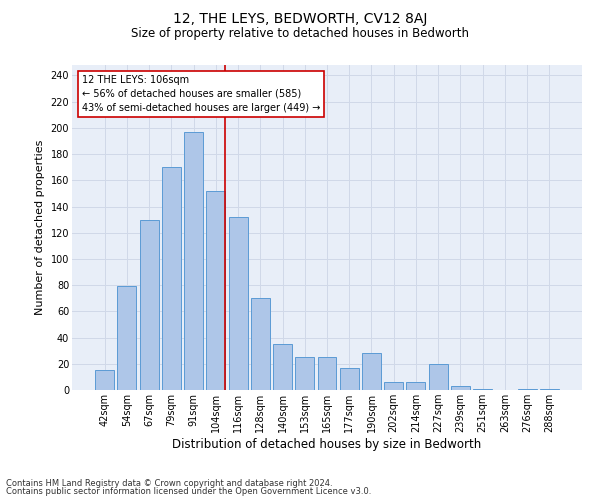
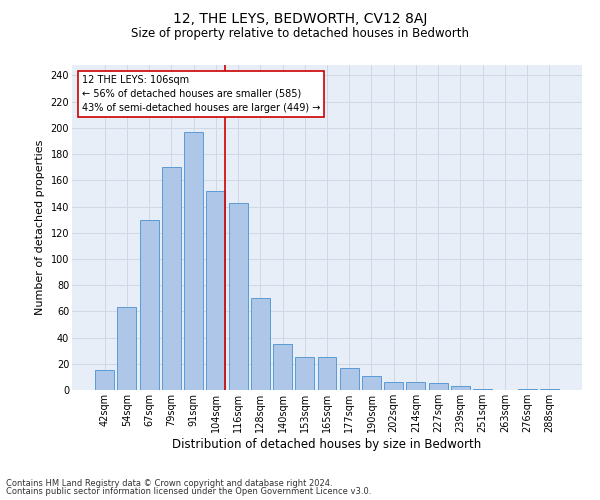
54sqm: 79 -> 63
116sqm: 132 -> 143
190sqm: 28 -> 11
227sqm: 20 -> 5
